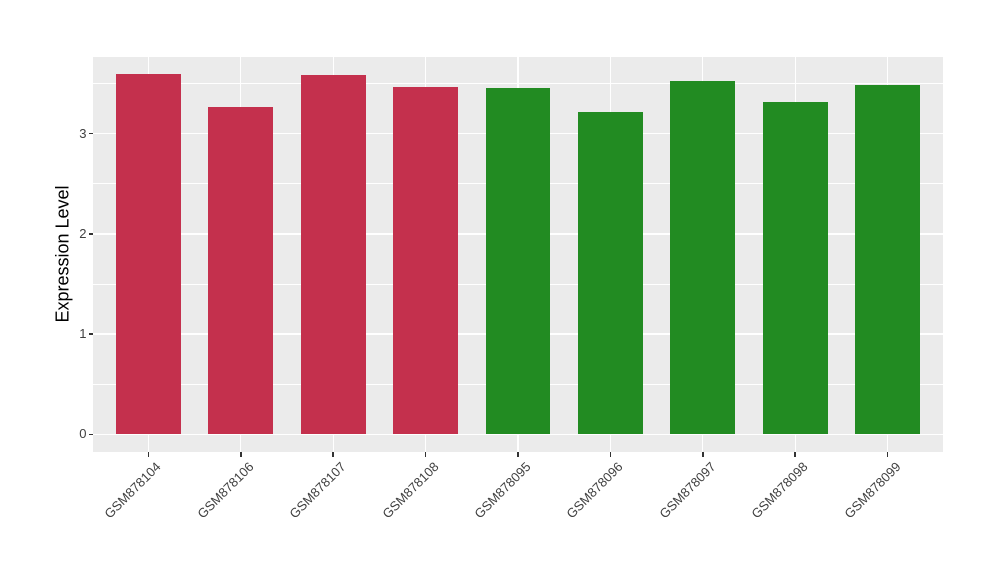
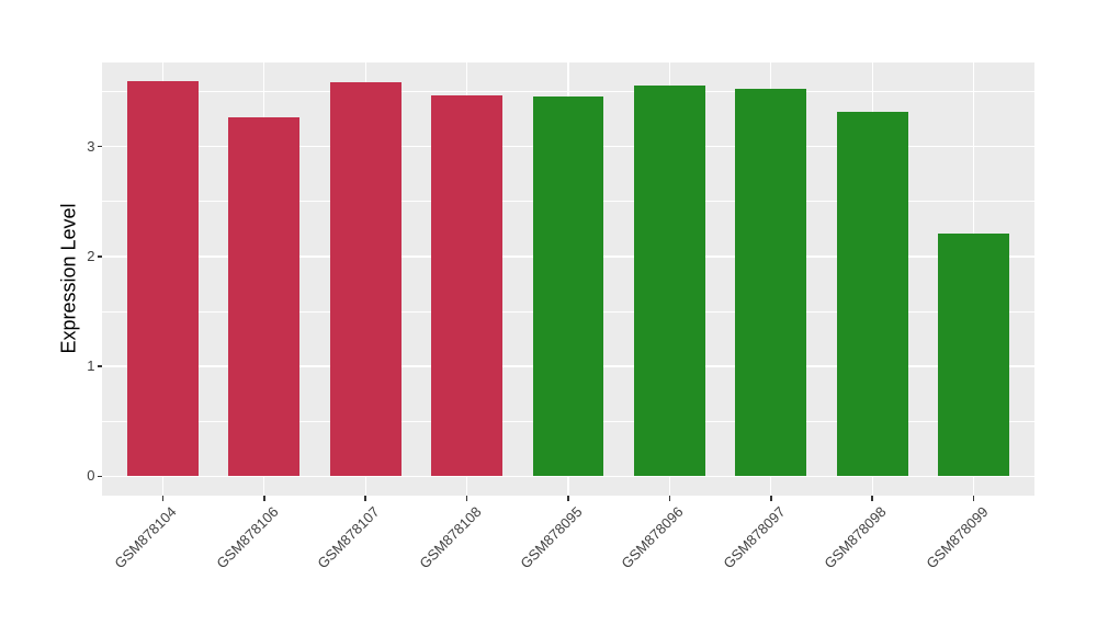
GSM878096: 3.21 -> 3.55
GSM878099: 3.48 -> 2.21
